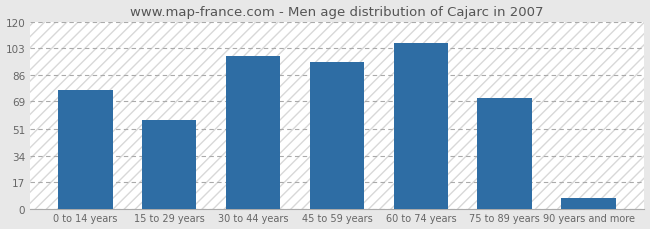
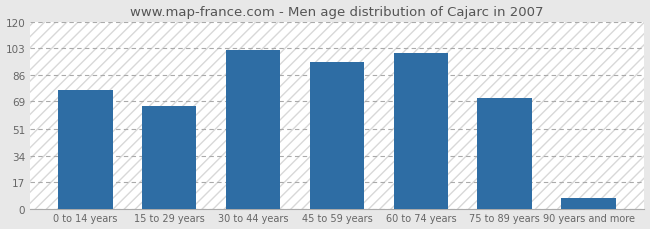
15 to 29 years: 57 -> 66
30 to 44 years: 98 -> 102
60 to 74 years: 106 -> 100
